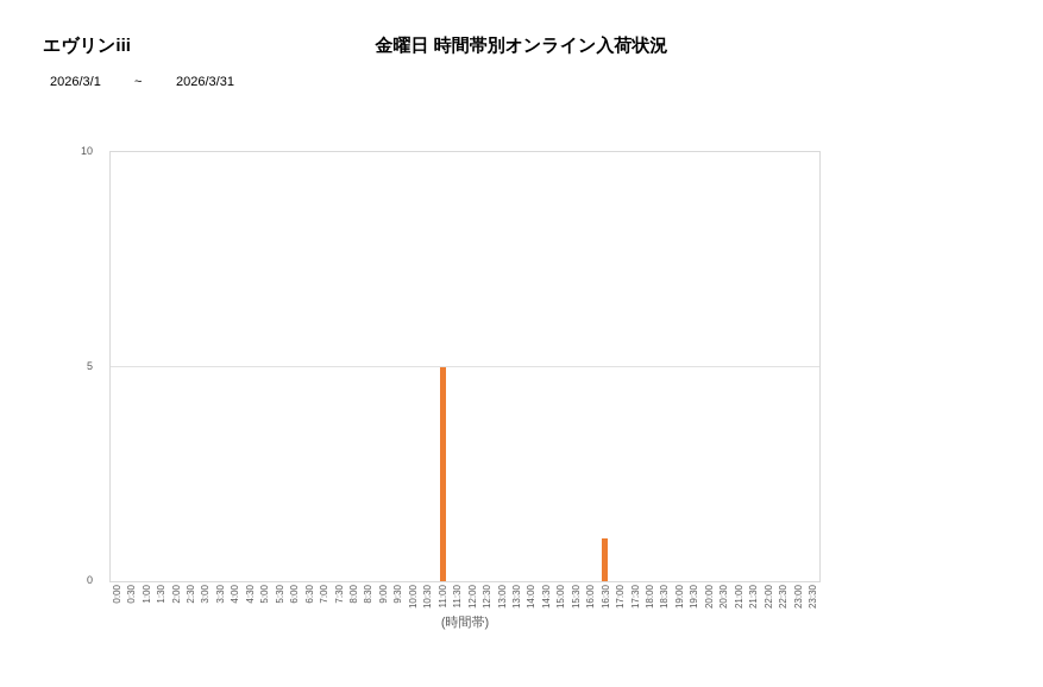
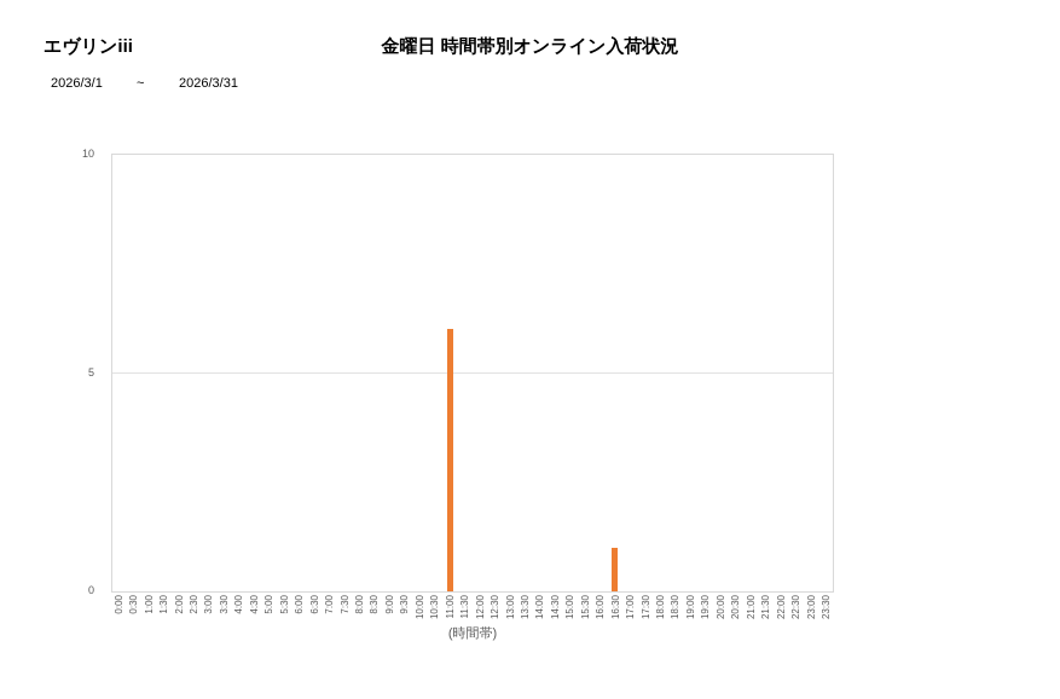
11:00: 5 -> 6
